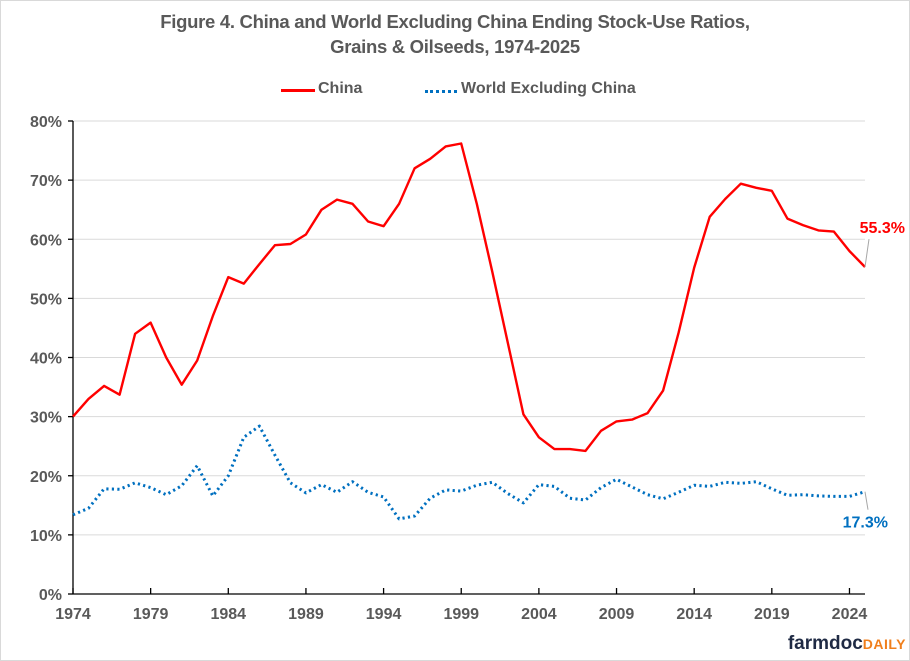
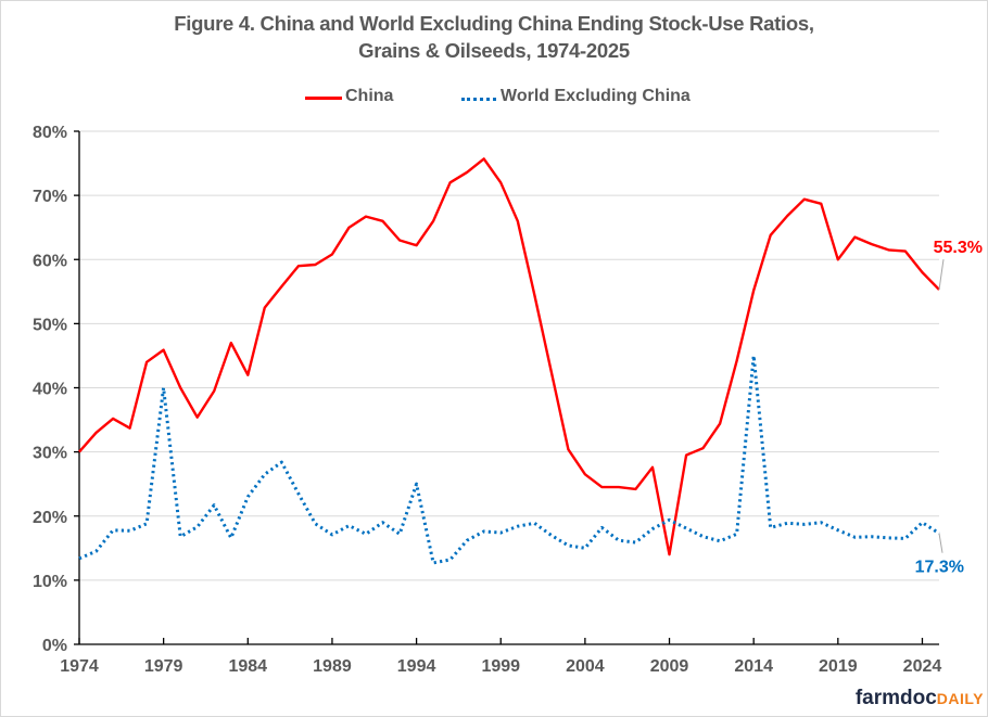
World Excluding China/1979: 18% -> 40%
China/1984: 54% -> 42%
World Excluding China/1984: 20% -> 23%
World Excluding China/1994: 16% -> 25%
China/1999: 76% -> 72%
World Excluding China/2004: 18% -> 15%
China/2009: 29% -> 14%
World Excluding China/2014: 18% -> 45%
China/2019: 68% -> 60%
World Excluding China/2024: 16% -> 19%
